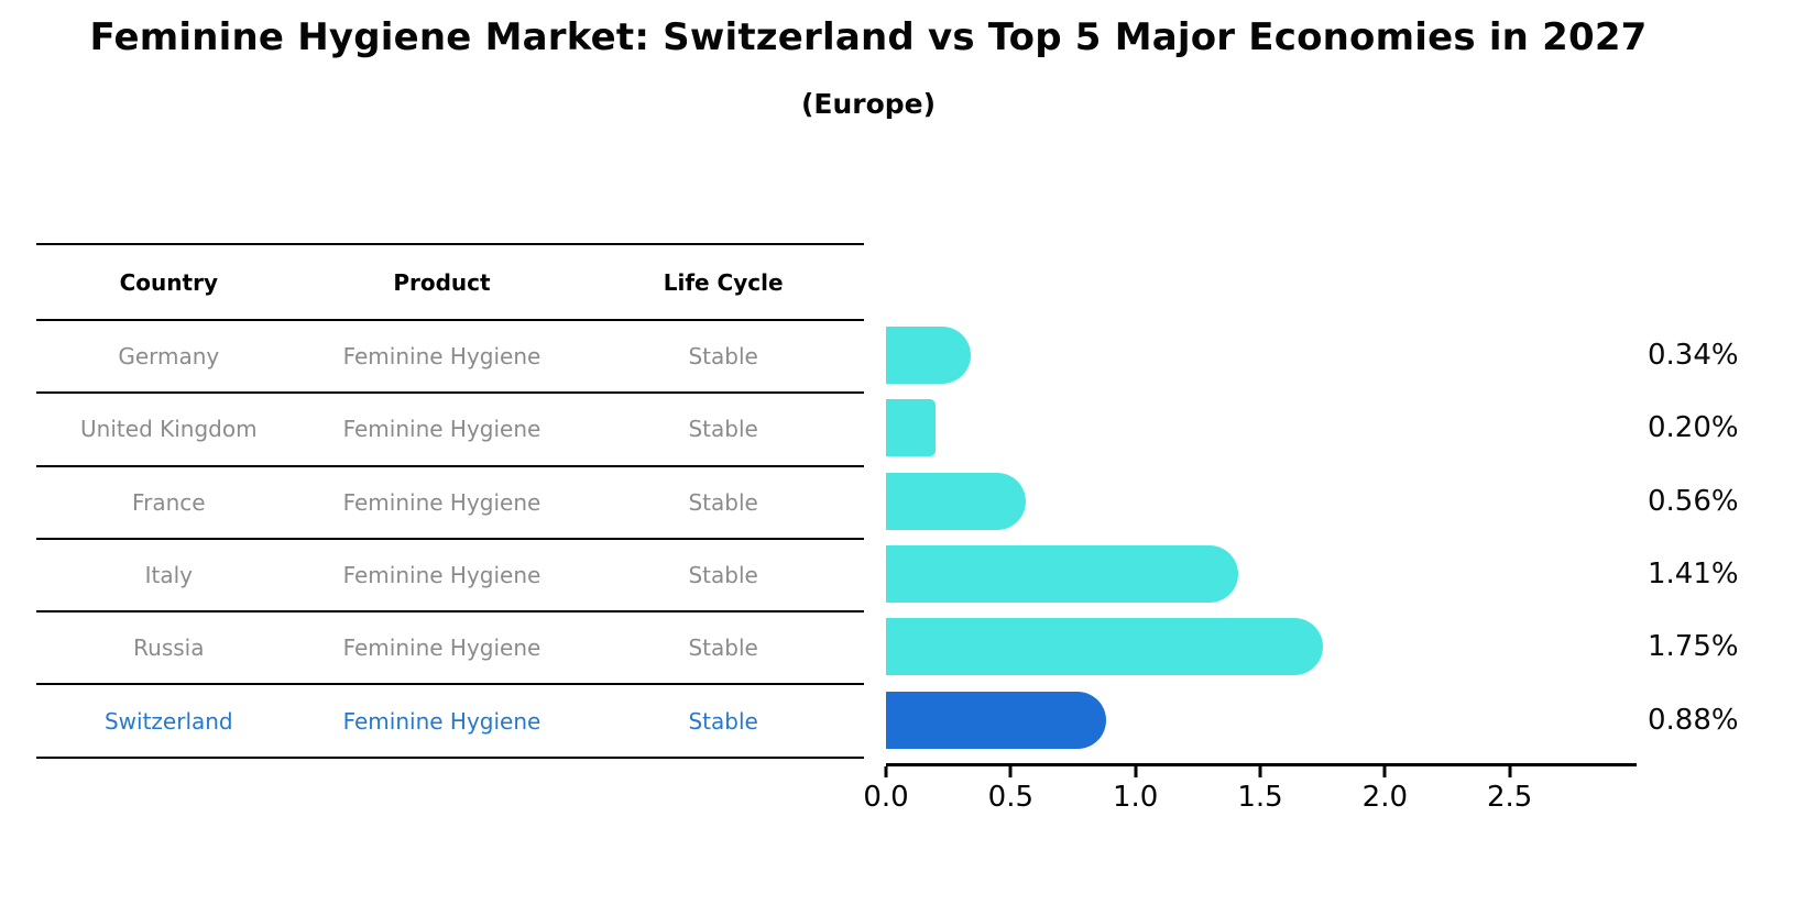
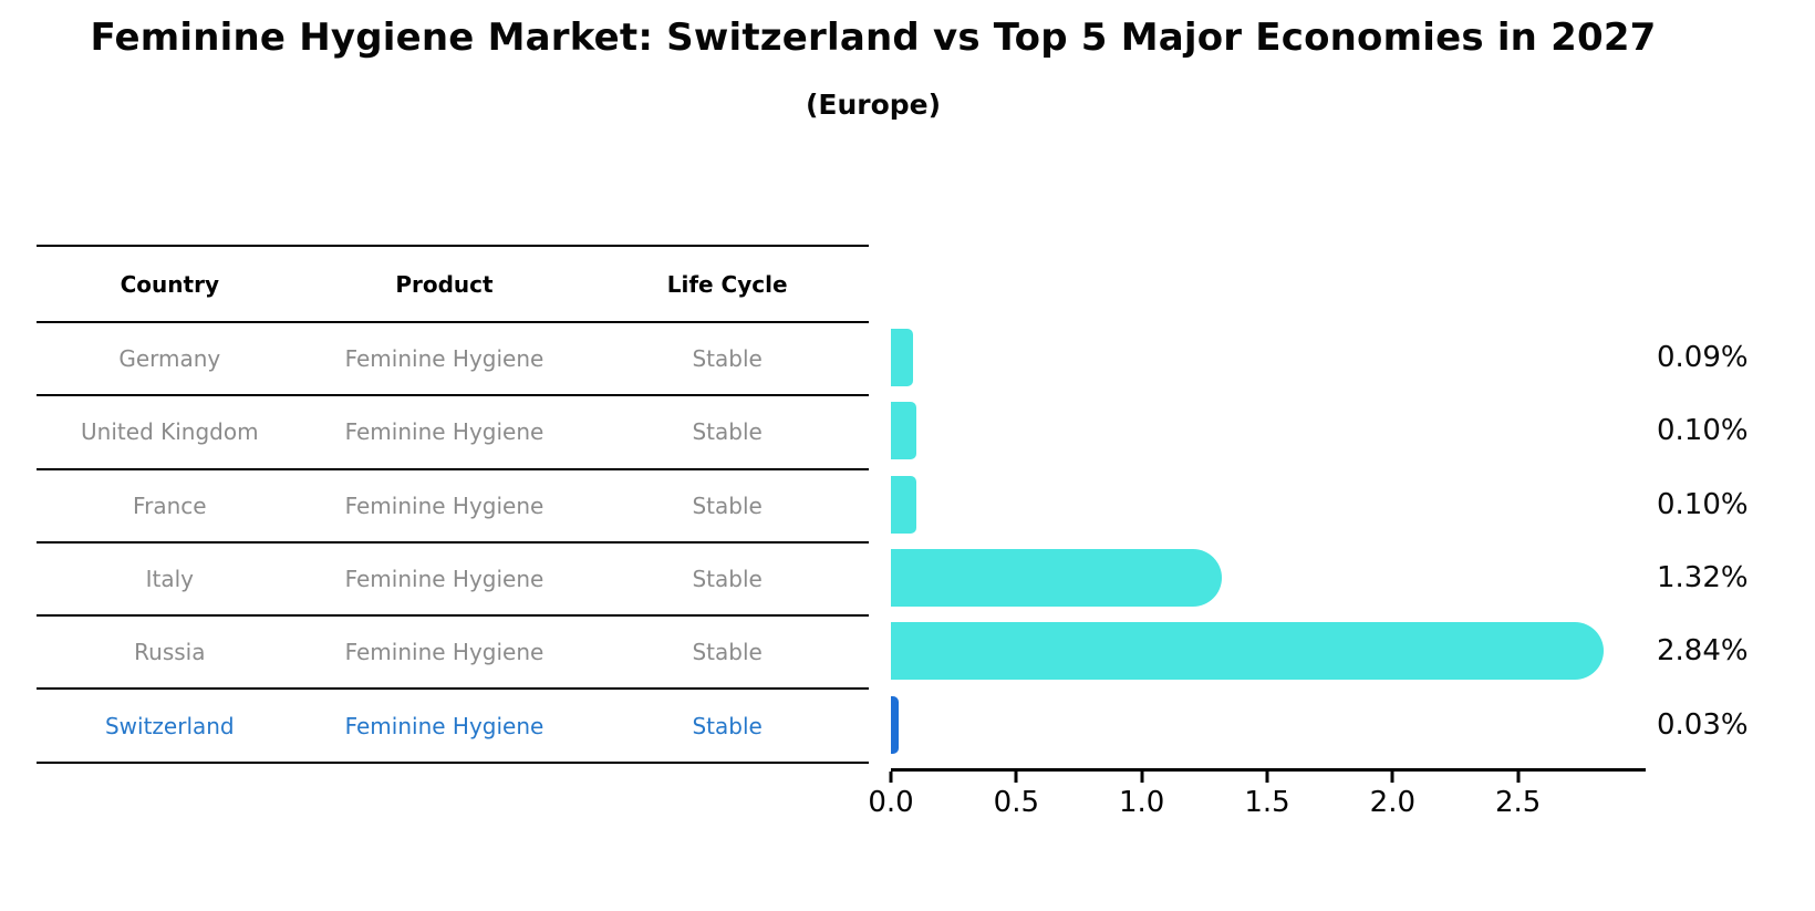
Germany: 0.34% -> 0.09%
United Kingdom: 0.20% -> 0.10%
France: 0.56% -> 0.10%
Italy: 1.41% -> 1.32%
Russia: 1.75% -> 2.84%
Switzerland: 0.88% -> 0.03%
